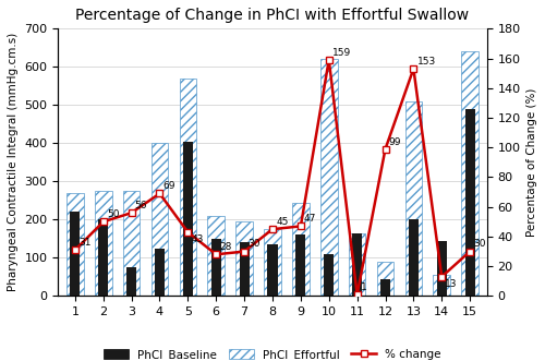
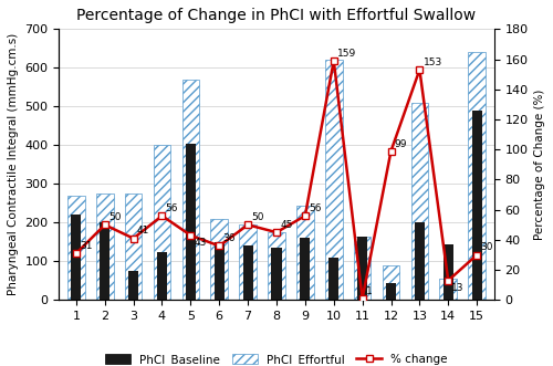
% change/3: 56 -> 41
% change/4: 69 -> 56
% change/6: 28 -> 36
% change/7: 30 -> 50
% change/9: 47 -> 56
